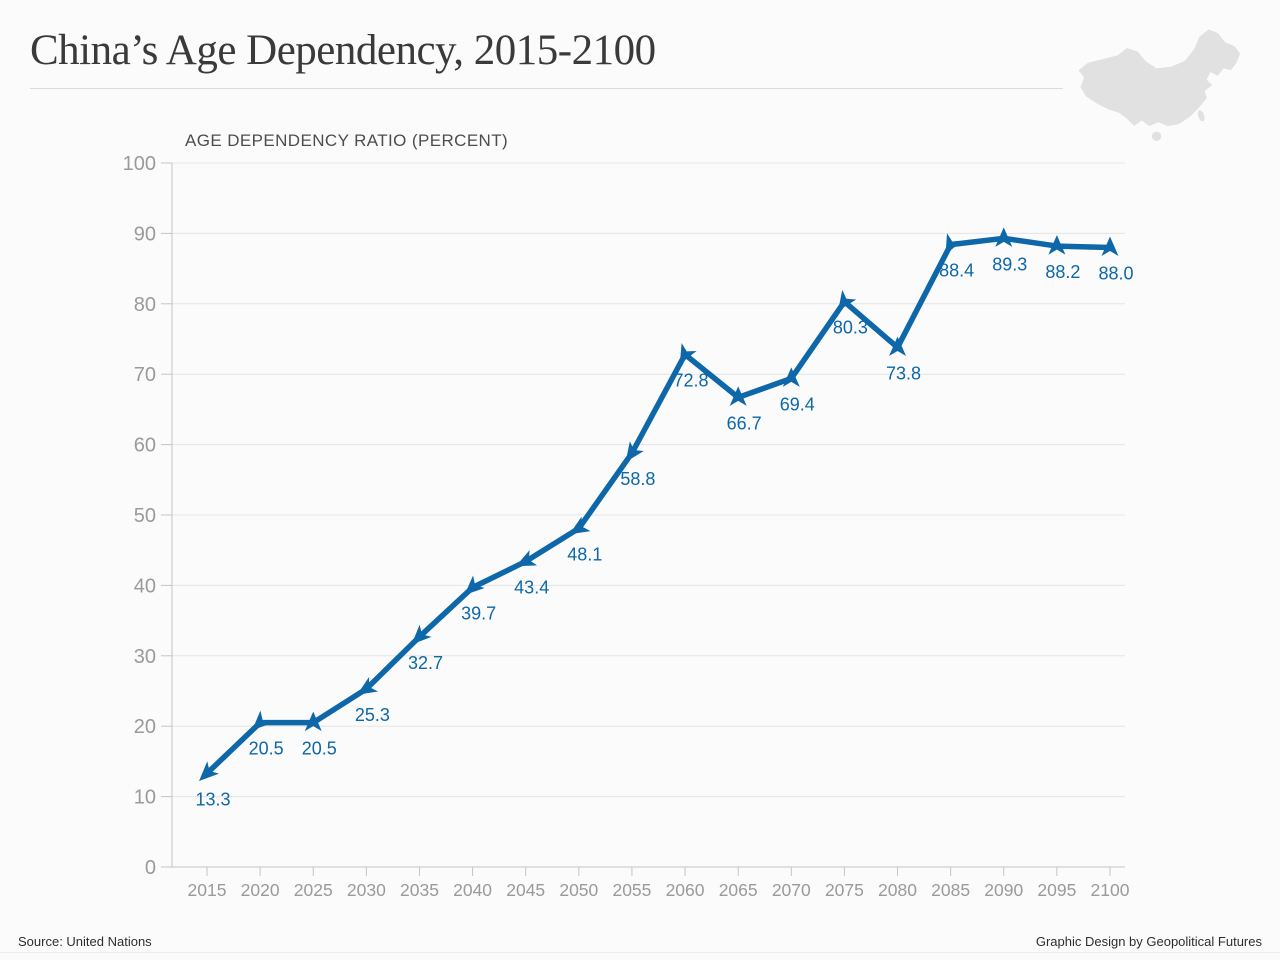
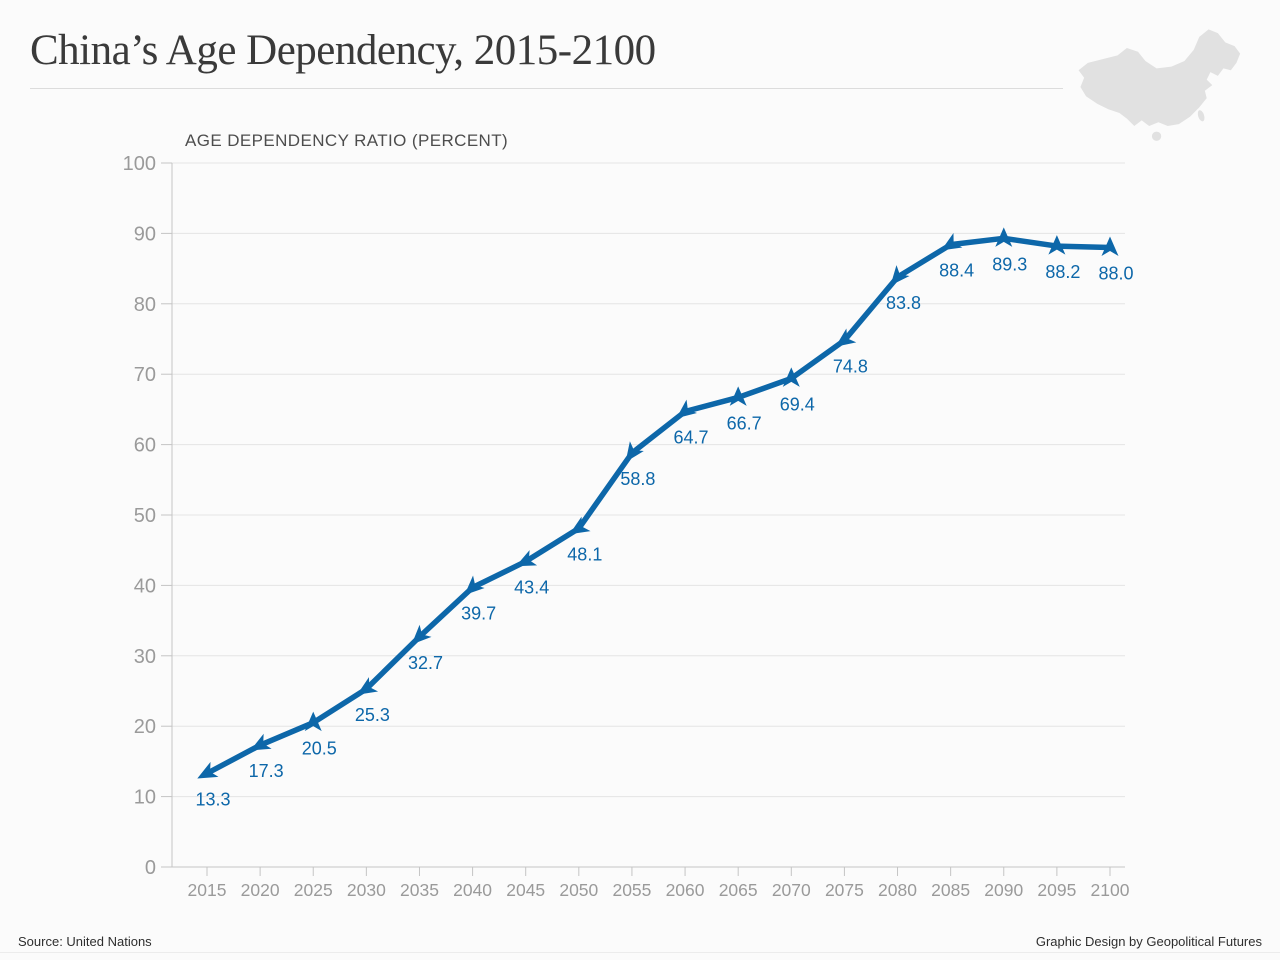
2020: 20.5 -> 17.3
2060: 72.8 -> 64.7
2075: 80.3 -> 74.8
2080: 73.8 -> 83.8
